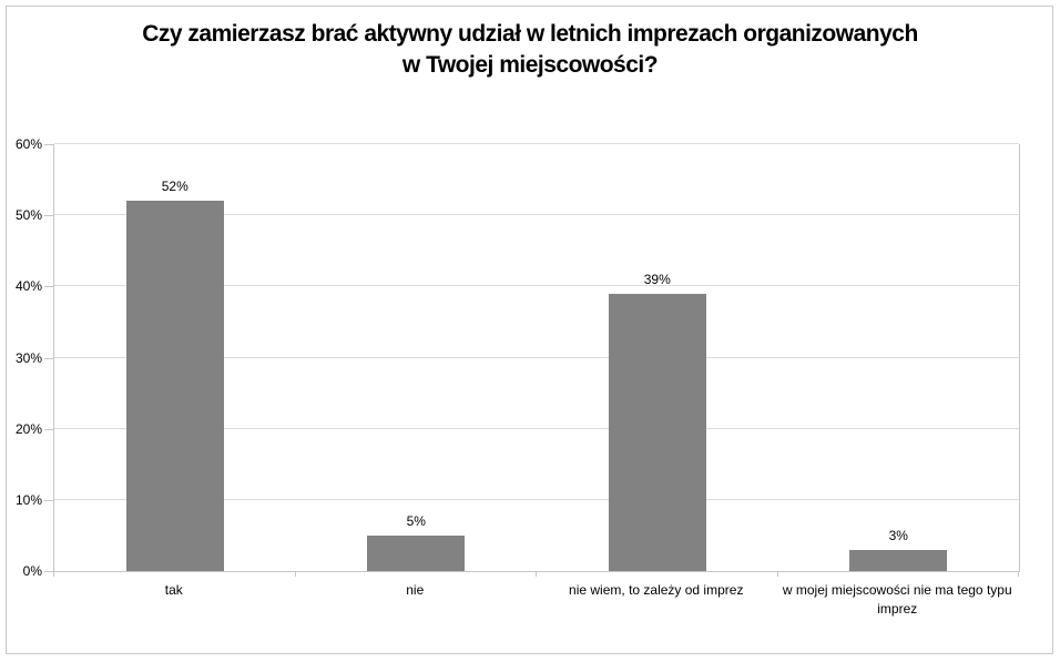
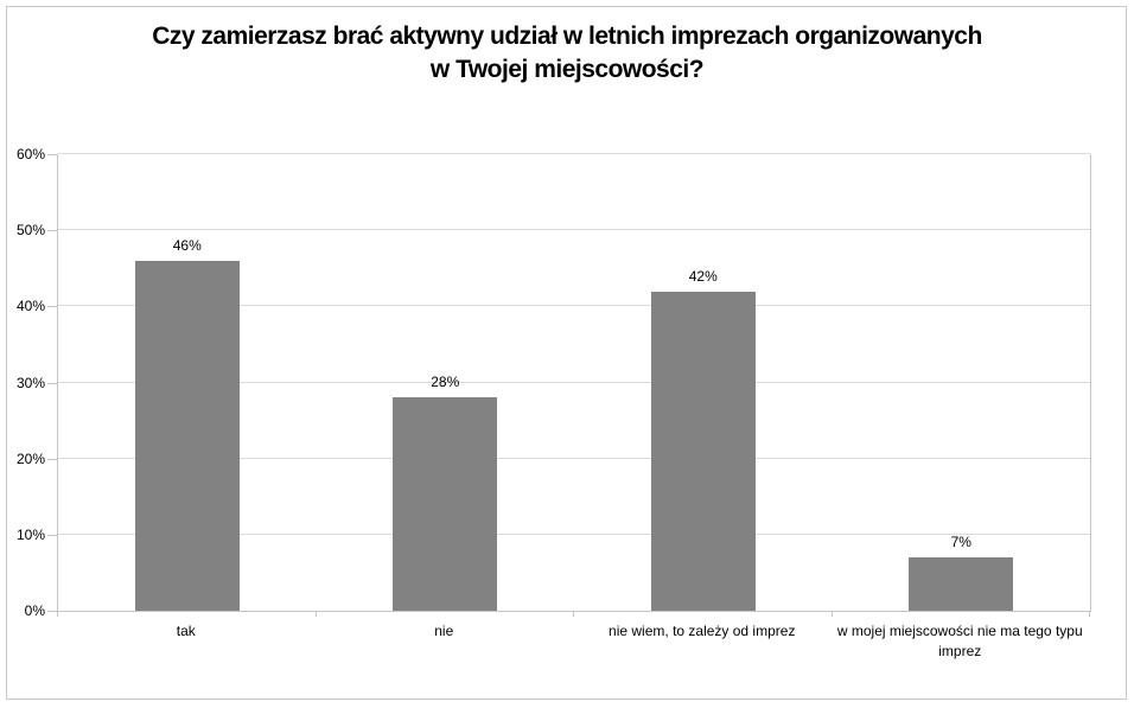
tak: 52% -> 46%
nie: 5% -> 28%
nie wiem, to zależy od imprez: 39% -> 42%
w mojej miejscowości nie ma tego typu imprez: 3% -> 7%
